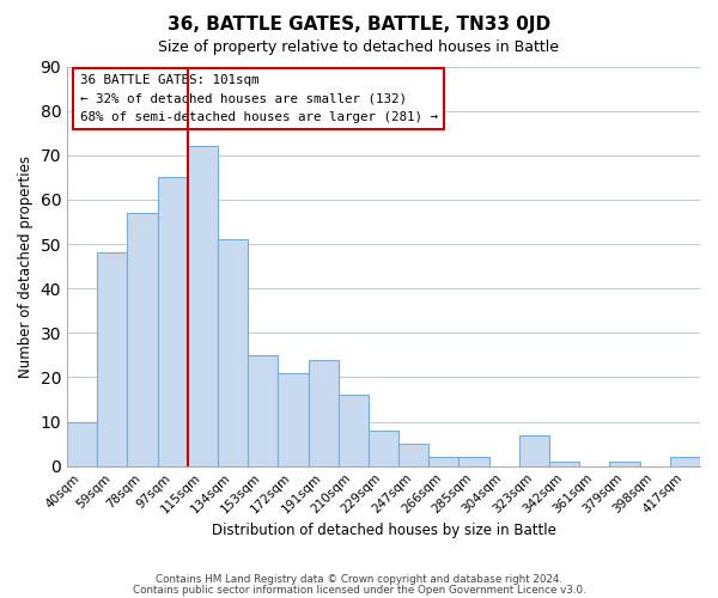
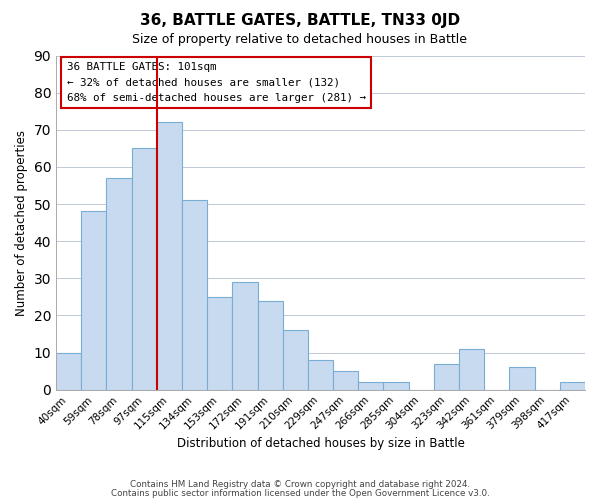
172sqm: 21 -> 29
342sqm: 1 -> 11
379sqm: 1 -> 6
